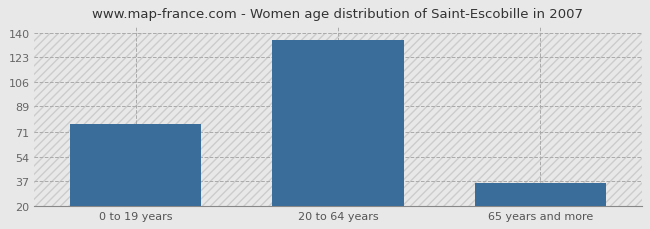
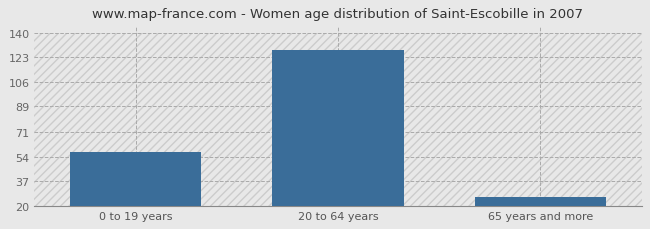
0 to 19 years: 77 -> 57
20 to 64 years: 135 -> 128
65 years and more: 36 -> 26
